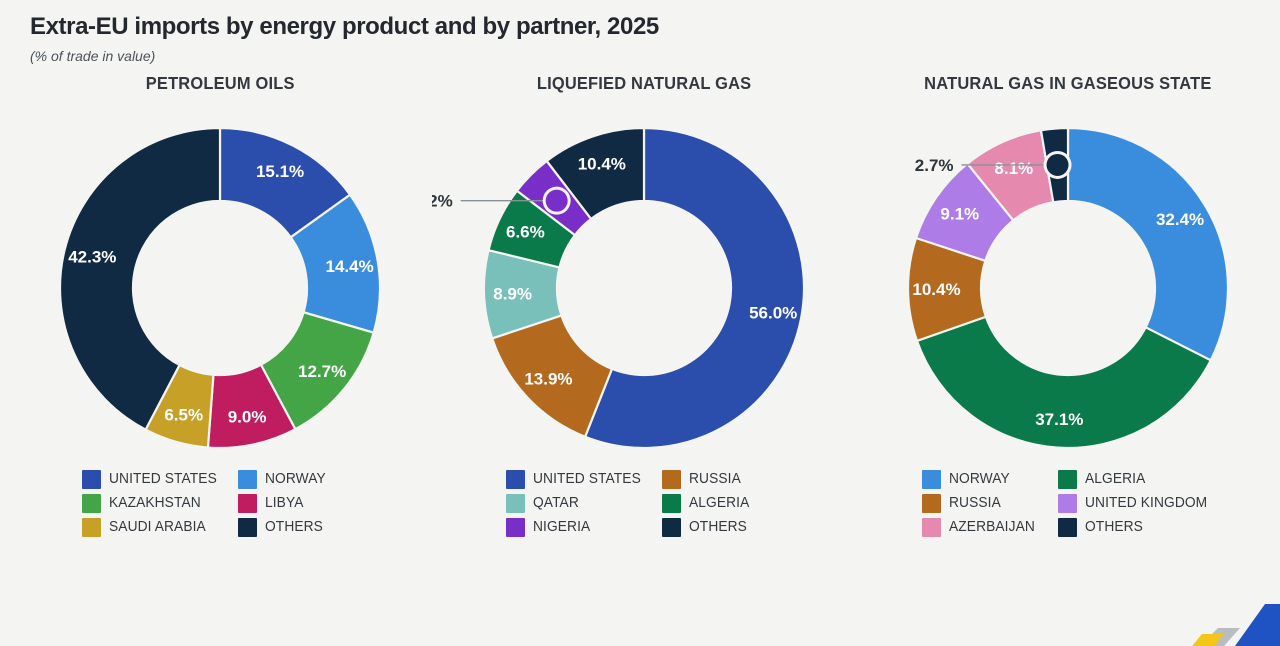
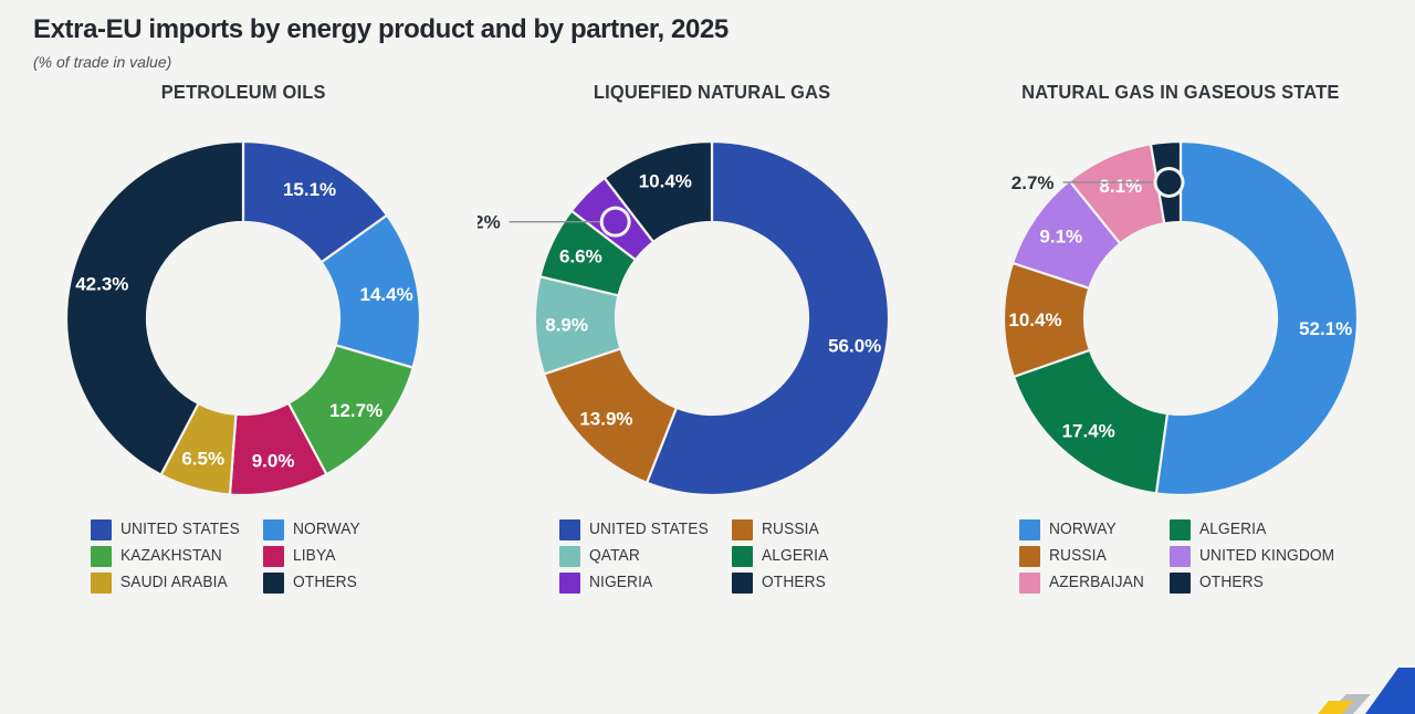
NATURAL GAS IN GASEOUS STATE/NORWAY: 32.4% -> 52.1%
NATURAL GAS IN GASEOUS STATE/ALGERIA: 37.1% -> 17.4%
